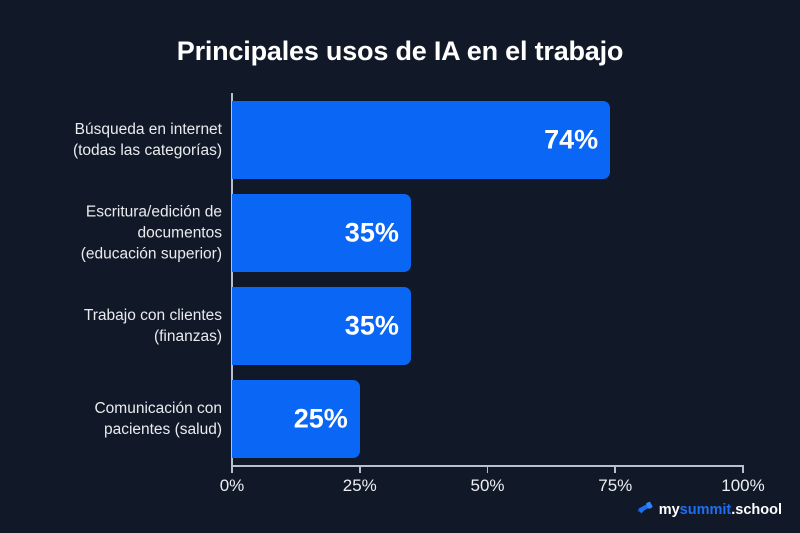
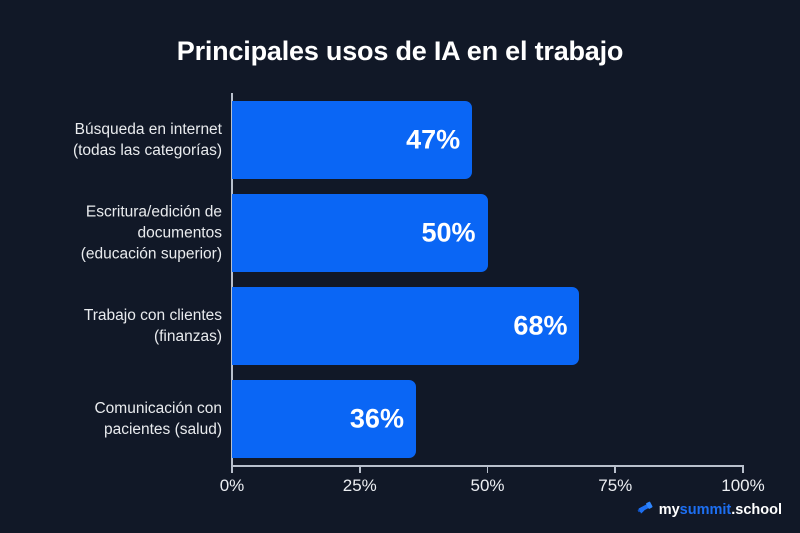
Búsqueda en internet (todas las categorías): 74% -> 47%
Escritura/edición de documentos (educación superior): 35% -> 50%
Trabajo con clientes (finanzas): 35% -> 68%
Comunicación con pacientes (salud): 25% -> 36%
